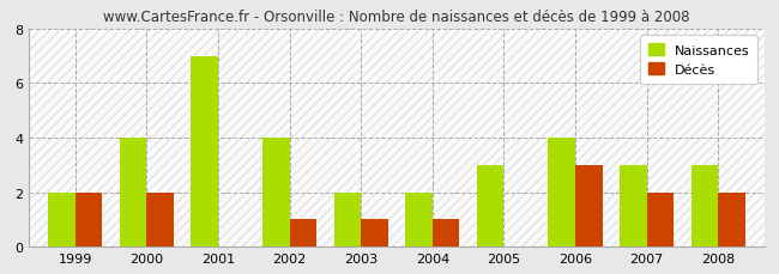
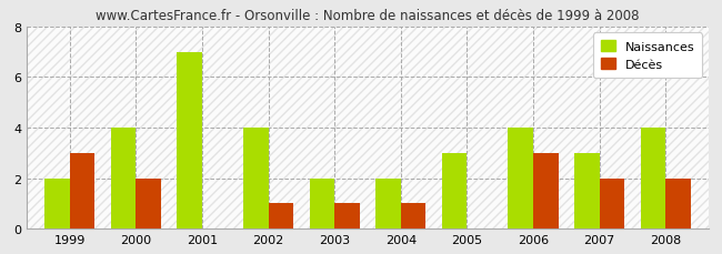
Décès/1999: 2 -> 3
Naissances/2008: 3 -> 4
